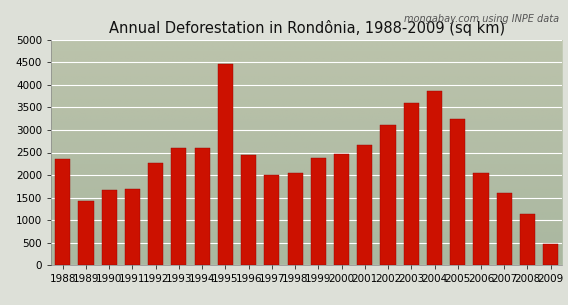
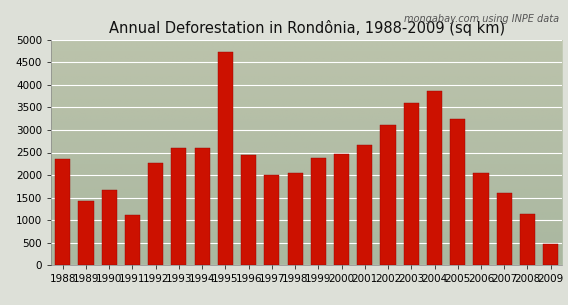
1991: 1700 -> 1110
1995: 4450 -> 4730
